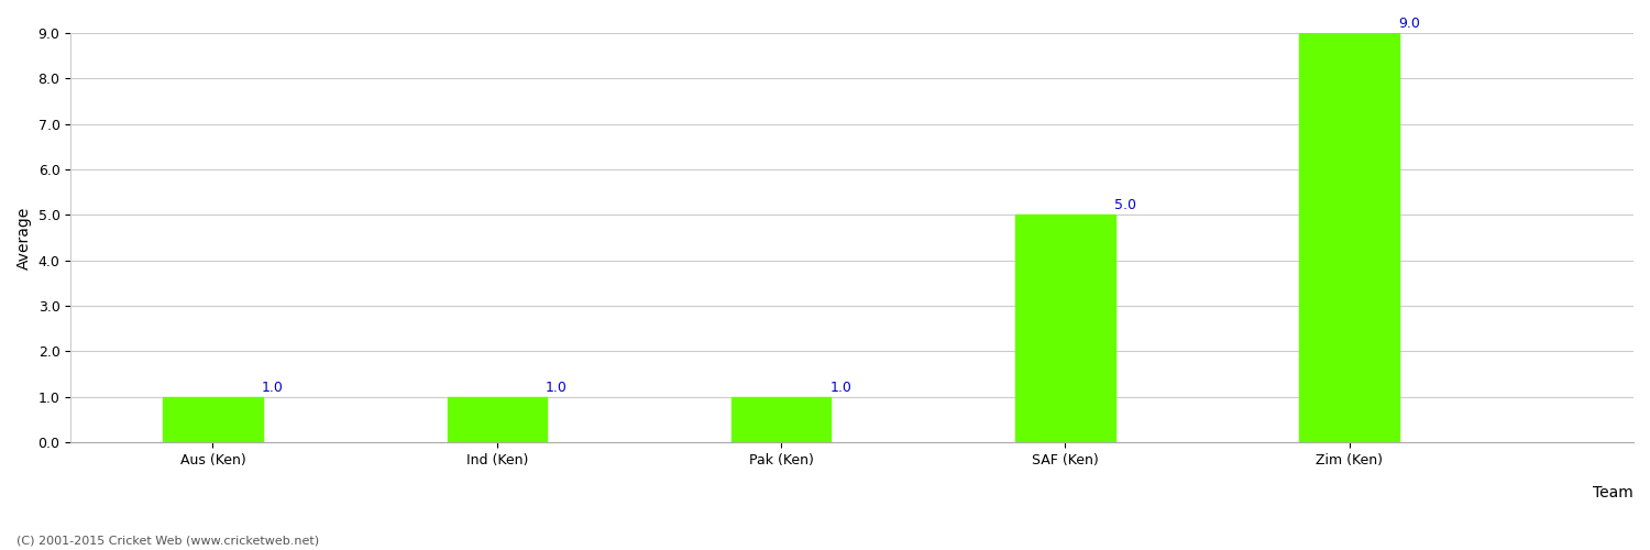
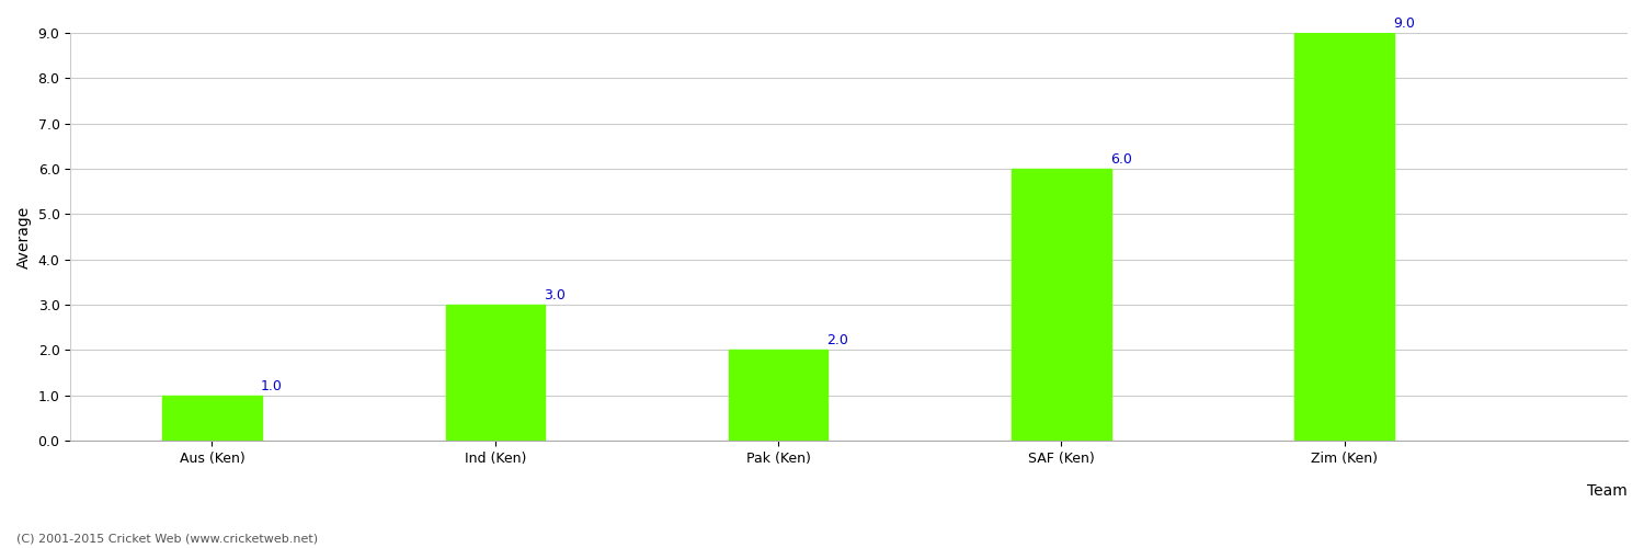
Ind (Ken): 1.0 -> 3.0
Pak (Ken): 1.0 -> 2.0
SAF (Ken): 5.0 -> 6.0
